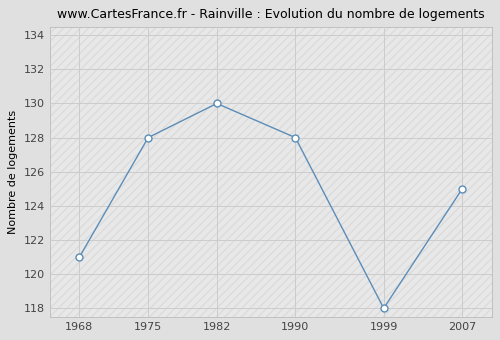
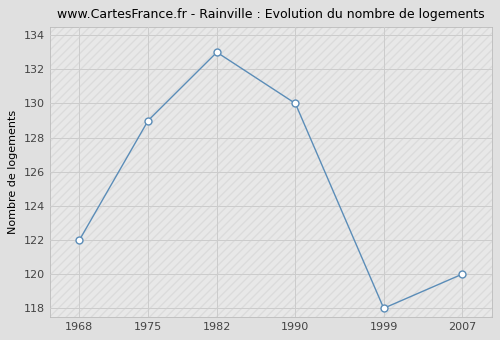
1968: 121 -> 122
1975: 128 -> 129
1982: 130 -> 133
1990: 128 -> 130
2007: 125 -> 120
